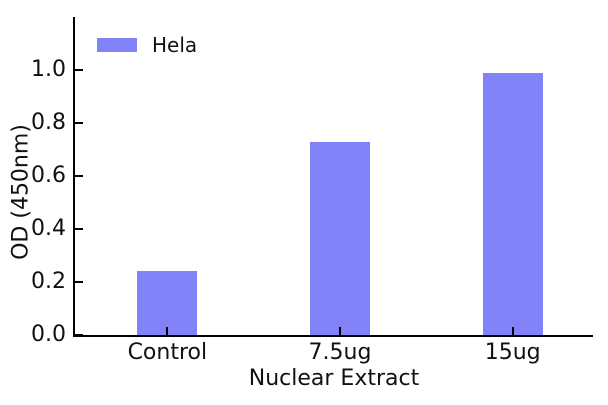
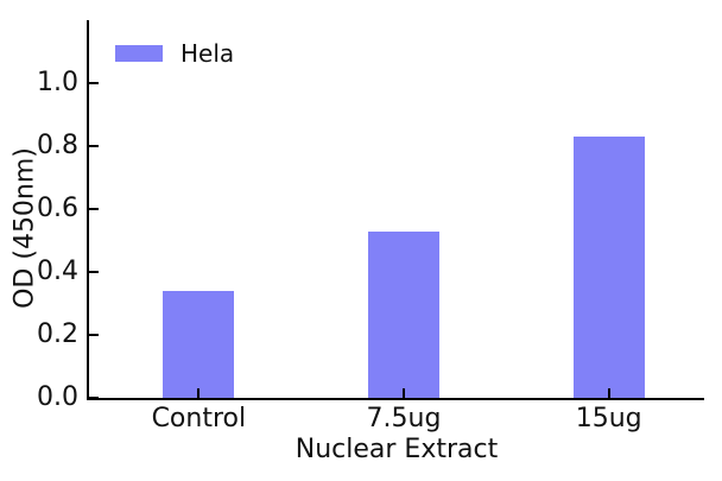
Control: 0.24 -> 0.34
7.5ug: 0.73 -> 0.53
15ug: 0.99 -> 0.83
